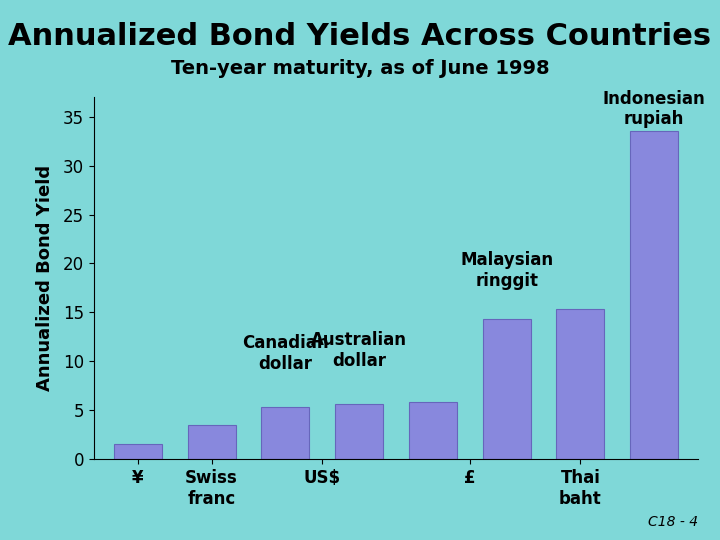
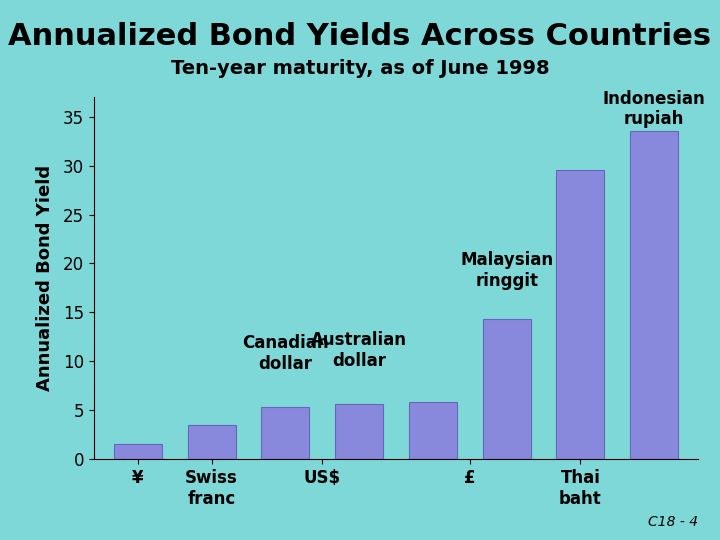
Thai baht: 15.3 -> 29.6
